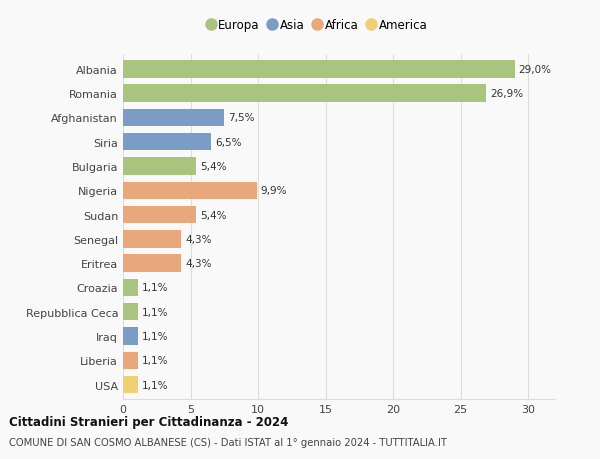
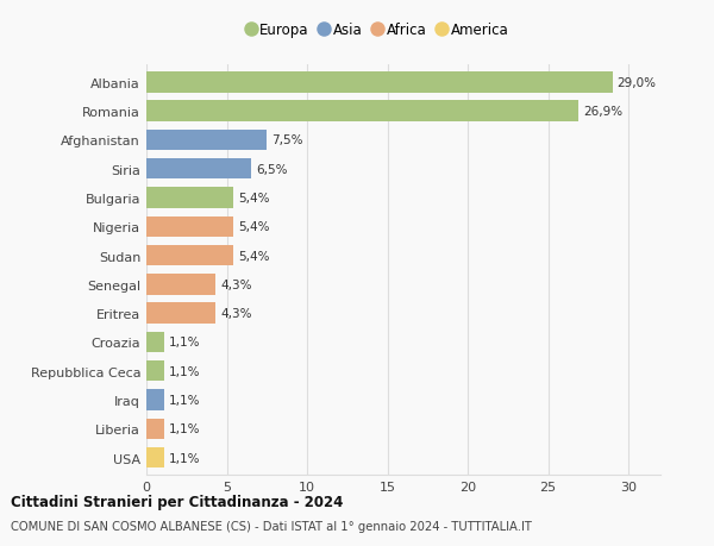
Nigeria: 9,9% -> 5,4%
